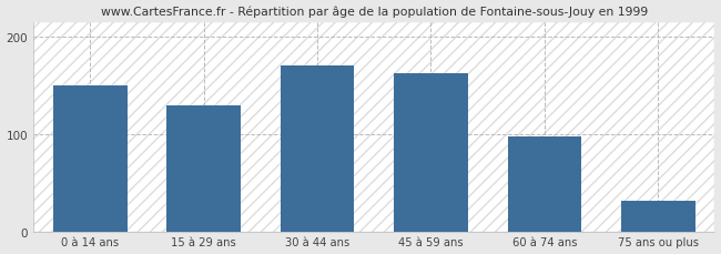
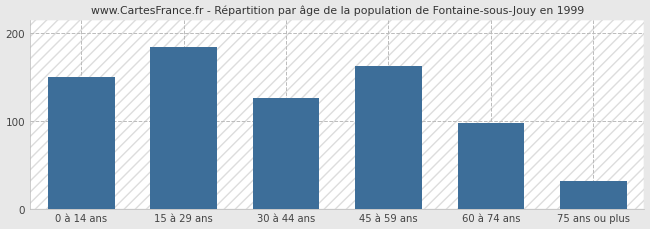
15 à 29 ans: 130 -> 184
30 à 44 ans: 170 -> 126
